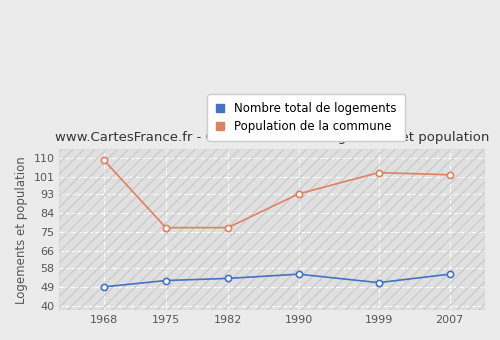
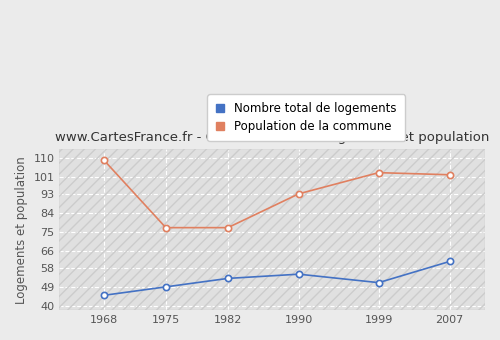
Nombre total de logements/1968: 49 -> 45
Nombre total de logements/1975: 52 -> 49
Nombre total de logements/2007: 55 -> 61
